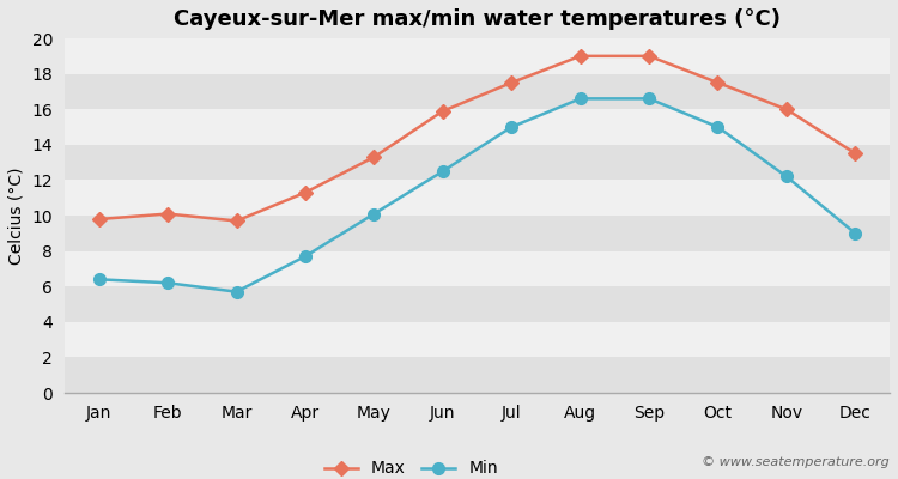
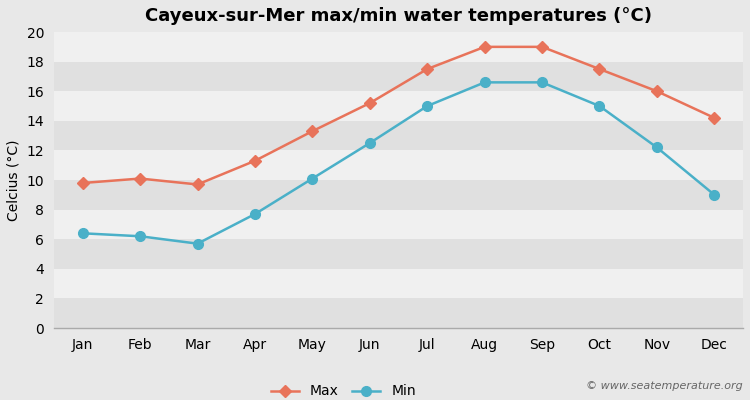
Max/Jun: 15.9 -> 15.2
Max/Dec: 13.5 -> 14.2
